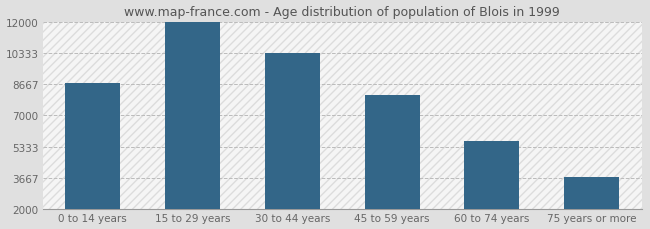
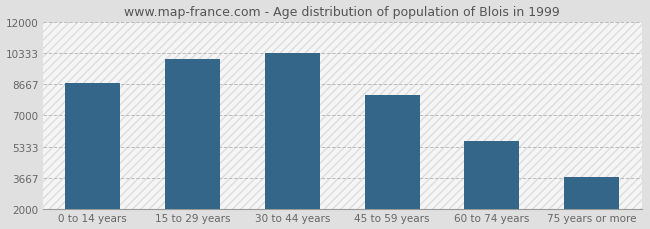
15 to 29 years: 12000 -> 10000
